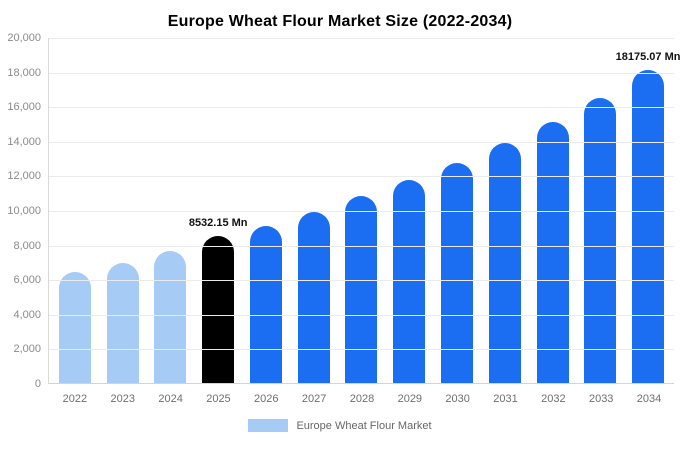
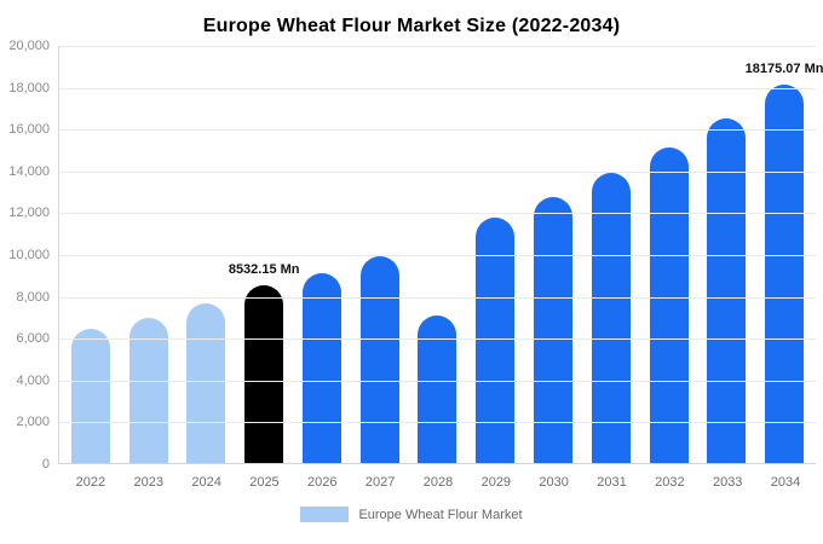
2028: 10800 -> 7100
